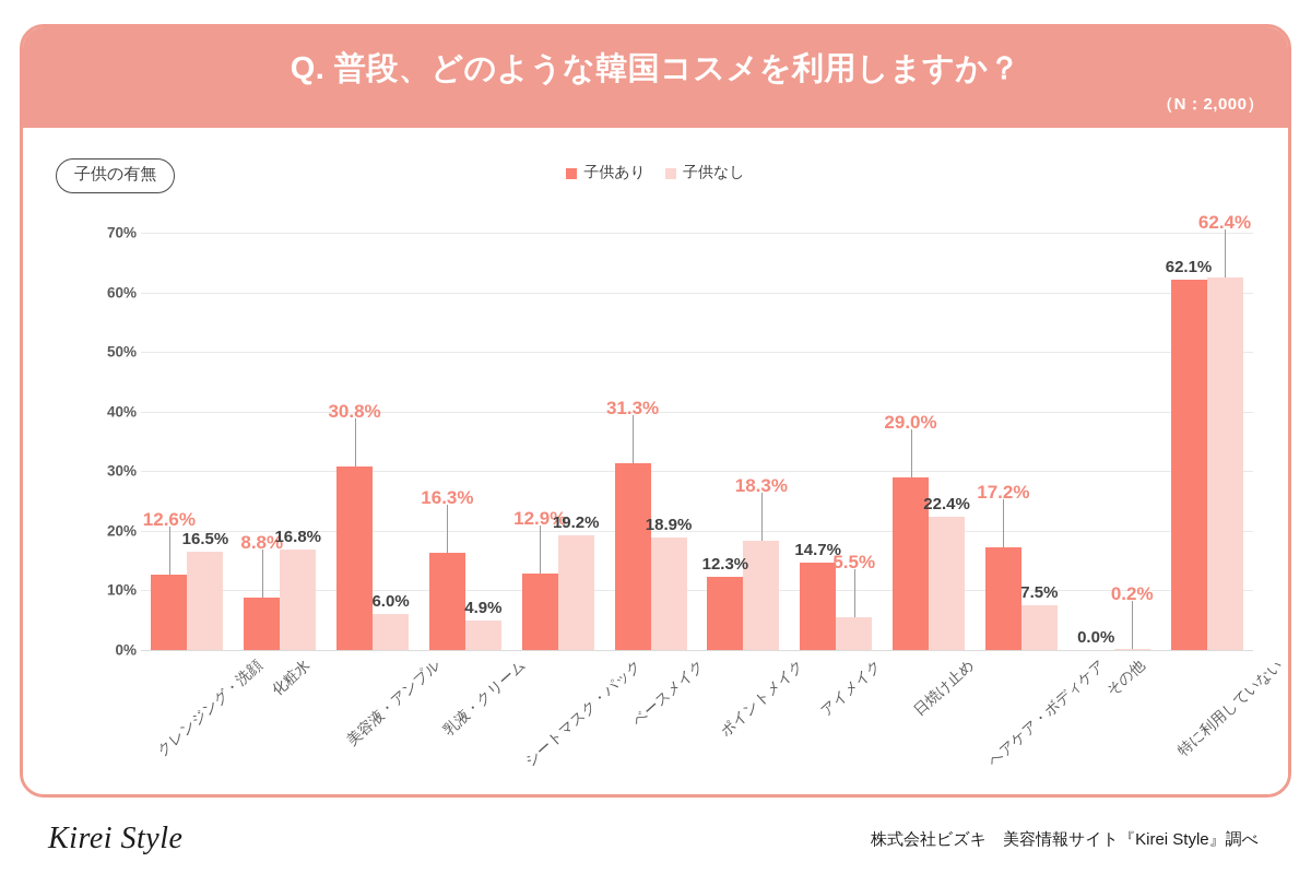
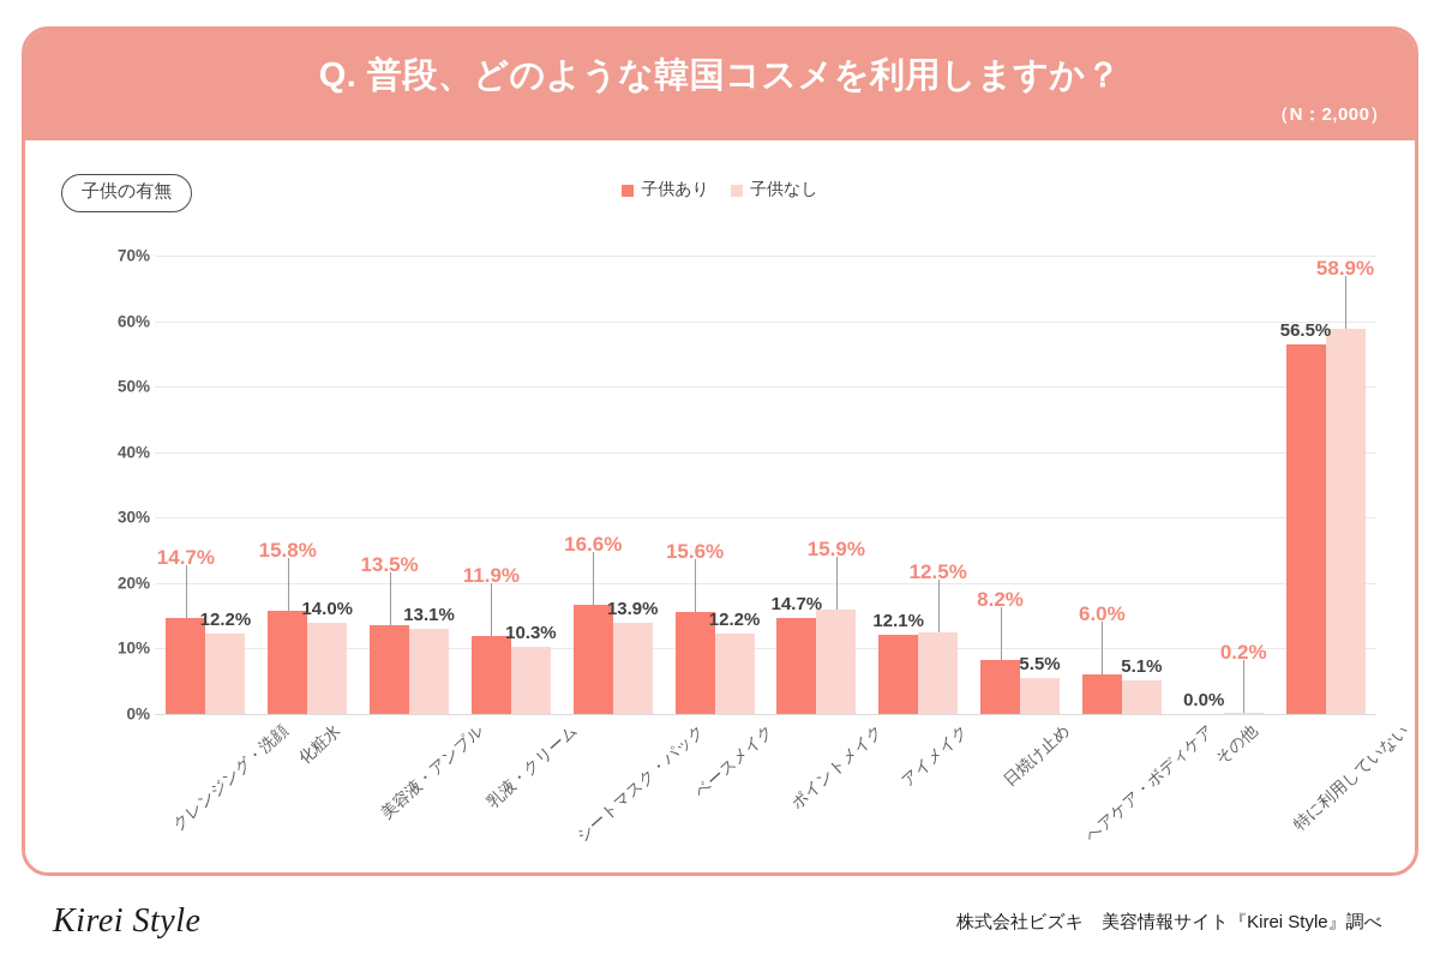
子供あり/クレンジング・洗顔: 12.6% -> 14.7%
子供なし/クレンジング・洗顔: 16.5% -> 12.2%
子供あり/化粧水: 8.8% -> 15.8%
子供なし/化粧水: 16.8% -> 14.0%
子供あり/美容液・アンプル: 30.8% -> 13.5%
子供なし/美容液・アンプル: 6.0% -> 13.1%
子供あり/乳液・クリーム: 16.3% -> 11.9%
子供なし/乳液・クリーム: 4.9% -> 10.3%
子供あり/シートマスク・パック: 12.9% -> 16.6%
子供なし/シートマスク・パック: 19.2% -> 13.9%
子供あり/ベースメイク: 31.3% -> 15.6%
子供なし/ベースメイク: 18.9% -> 12.2%
子供あり/ポイントメイク: 12.3% -> 14.7%
子供なし/ポイントメイク: 18.3% -> 15.9%
子供あり/アイメイク: 14.7% -> 12.1%
子供なし/アイメイク: 5.5% -> 12.5%
子供あり/日焼け止め: 29.0% -> 8.2%
子供なし/日焼け止め: 22.4% -> 5.5%
子供あり/ヘアケア・ボディケア: 17.2% -> 6.0%
子供なし/ヘアケア・ボディケア: 7.5% -> 5.1%
子供あり/特に利用していない: 62.1% -> 56.5%
子供なし/特に利用していない: 62.4% -> 58.9%
